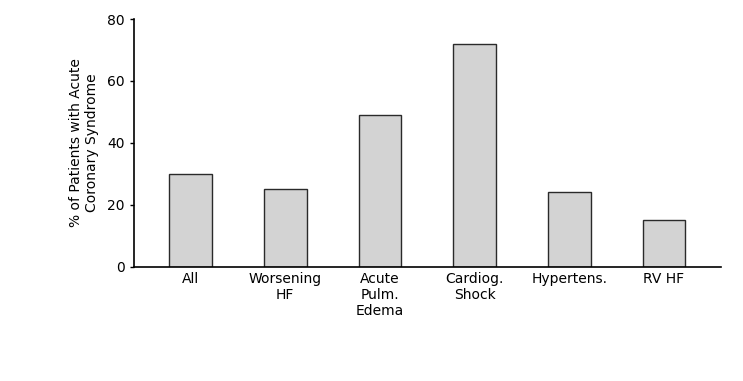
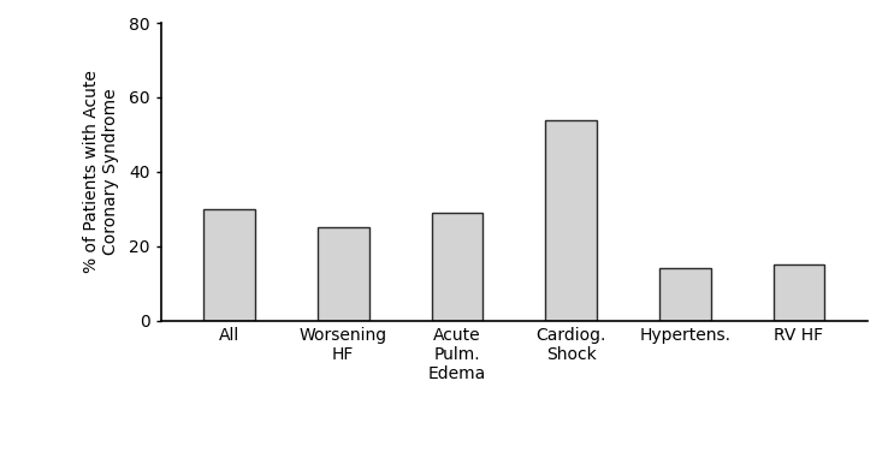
Acute Pulm. Edema: 49 -> 29
Cardiog. Shock: 72 -> 54
Hypertens.: 24 -> 14
